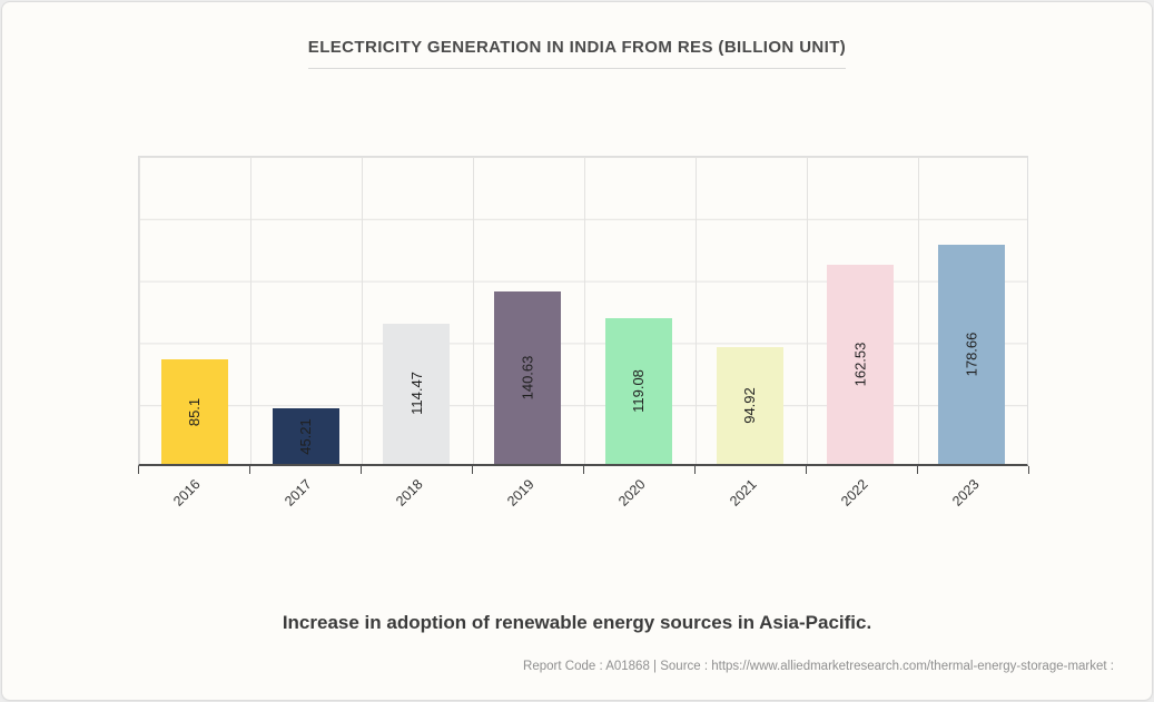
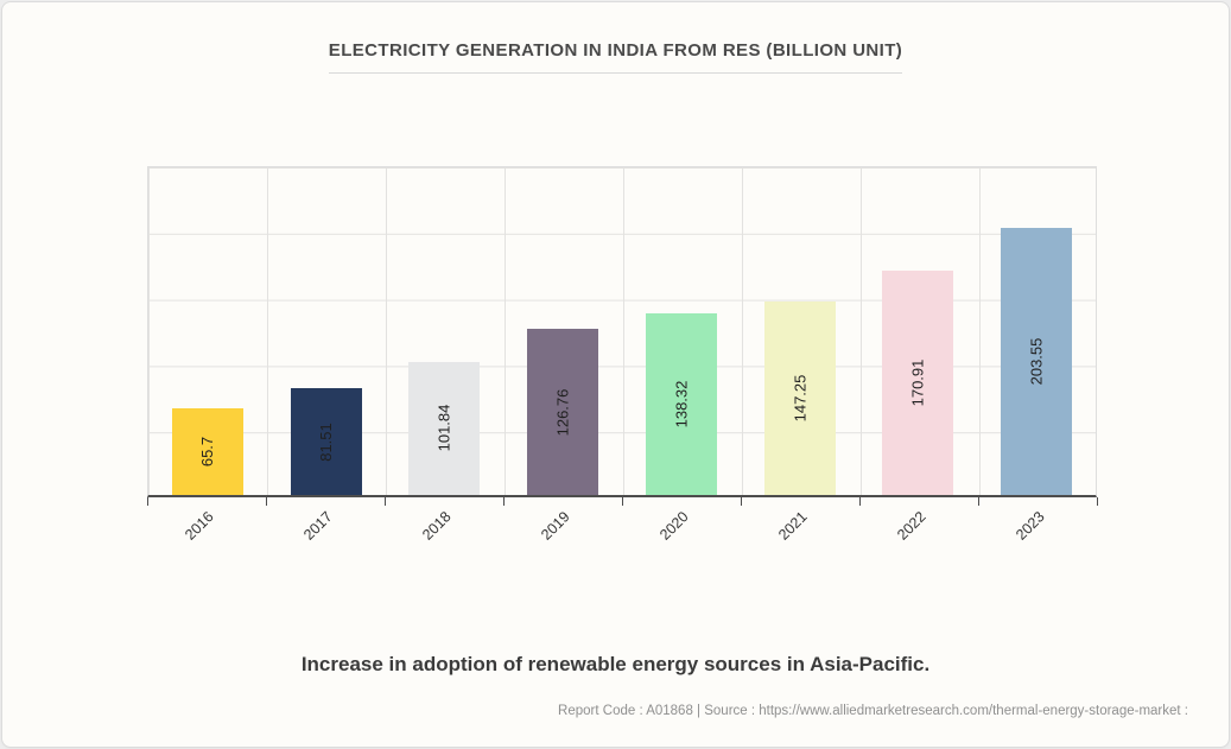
2016: 85.1 -> 65.7
2017: 45.21 -> 81.51
2018: 114.47 -> 101.84
2019: 140.63 -> 126.76
2020: 119.08 -> 138.32
2021: 94.92 -> 147.25
2022: 162.53 -> 170.91
2023: 178.66 -> 203.55
